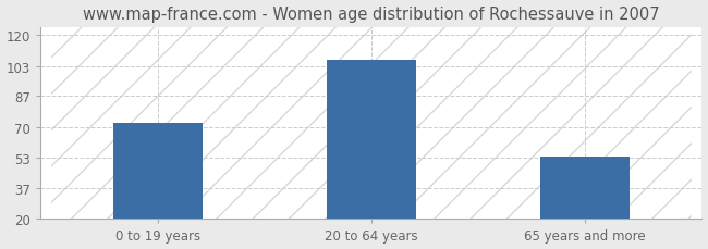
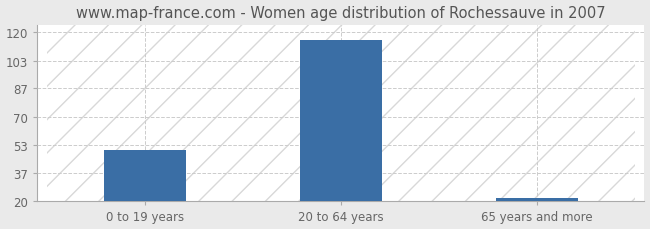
0 to 19 years: 72 -> 50
20 to 64 years: 106 -> 115
65 years and more: 54 -> 22
